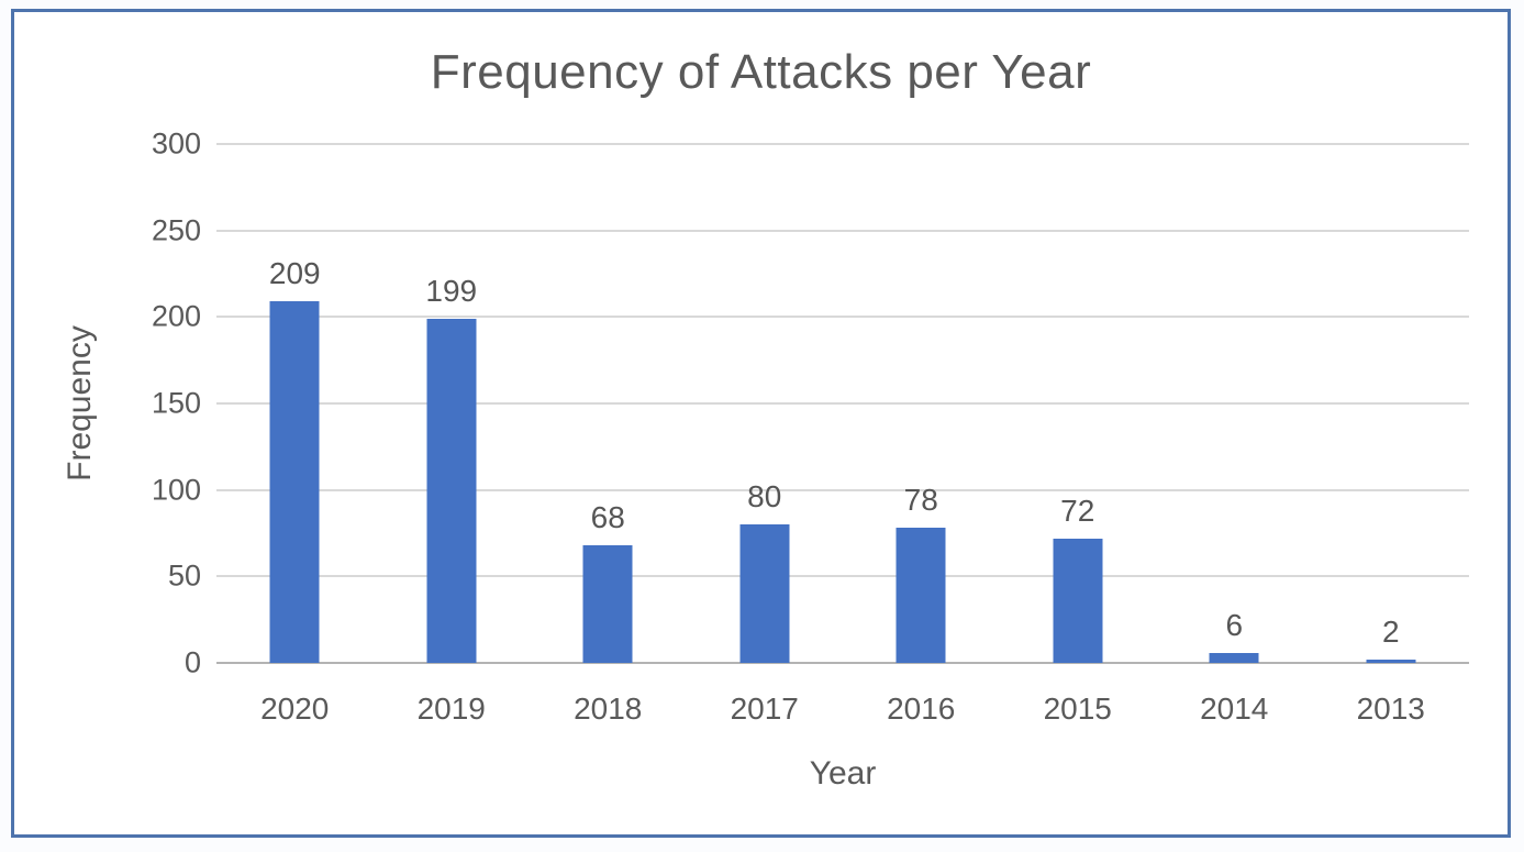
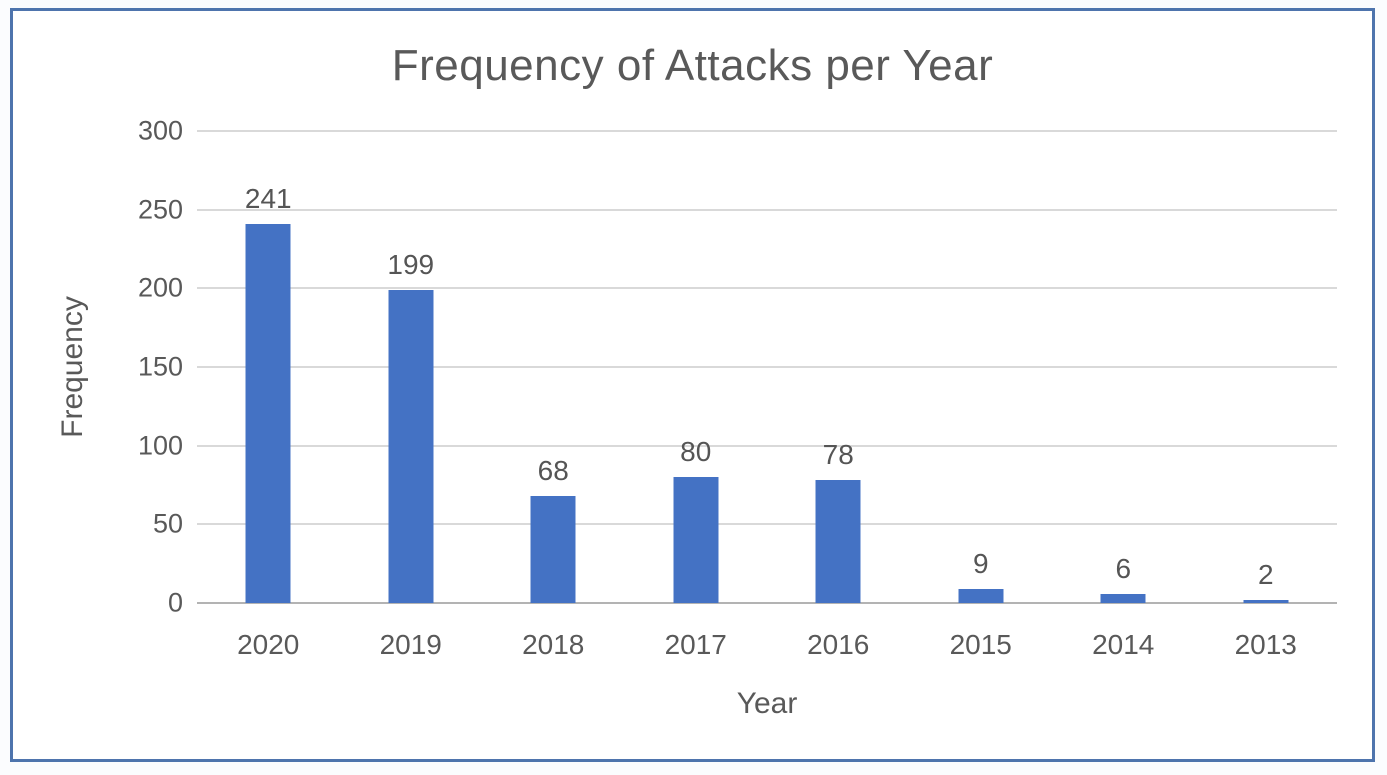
2020: 209 -> 241
2015: 72 -> 9
